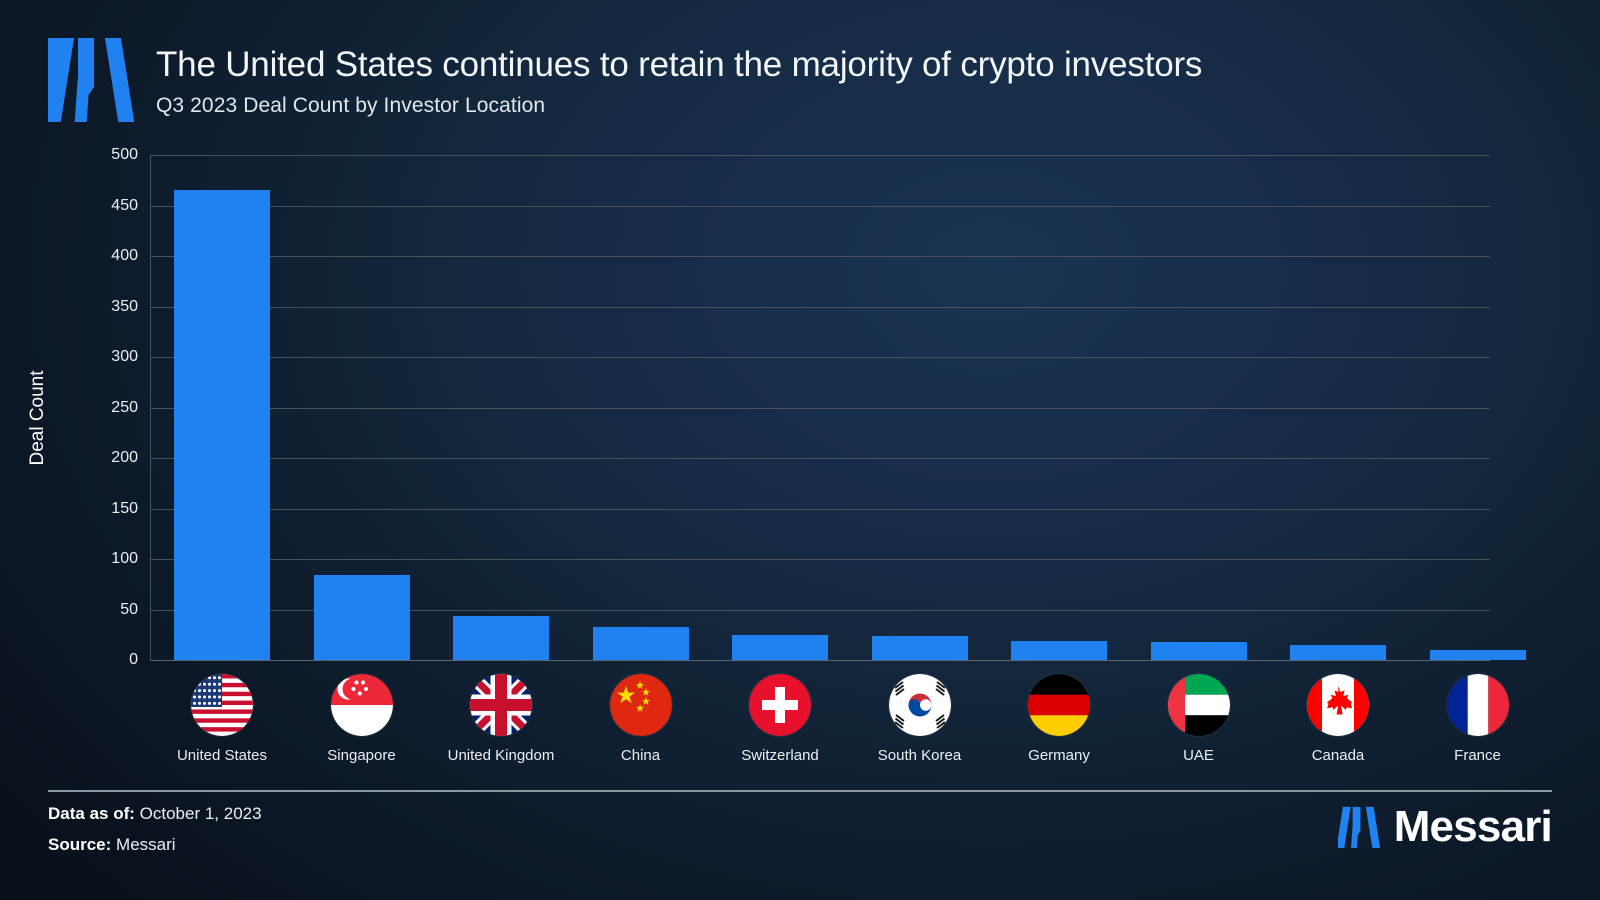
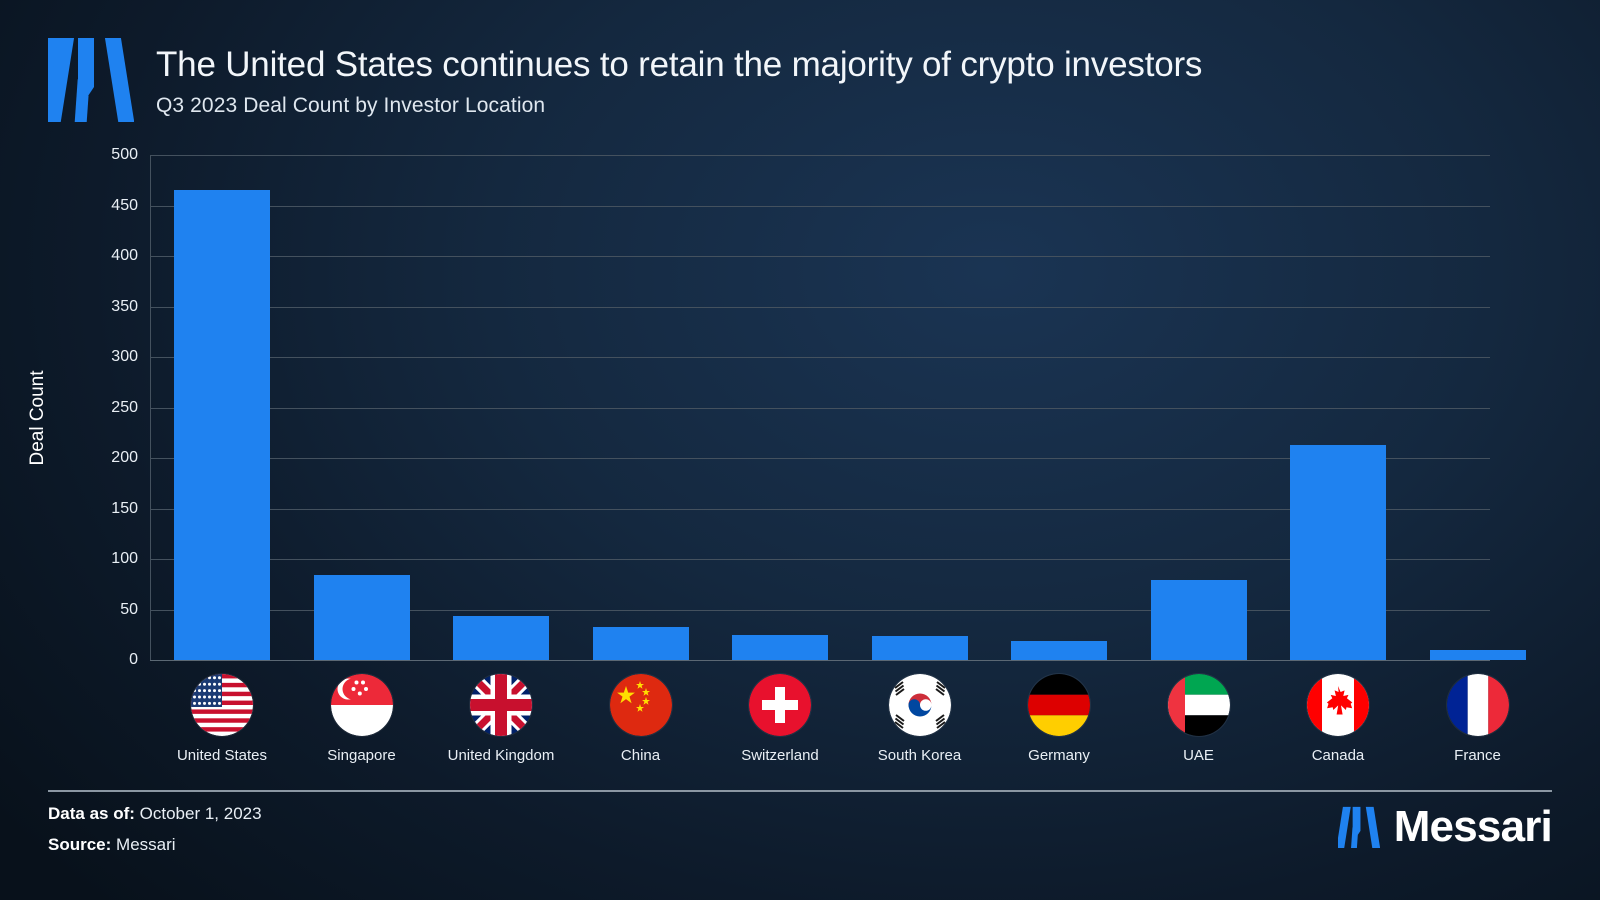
UAE: 18 -> 79
Canada: 15 -> 213
